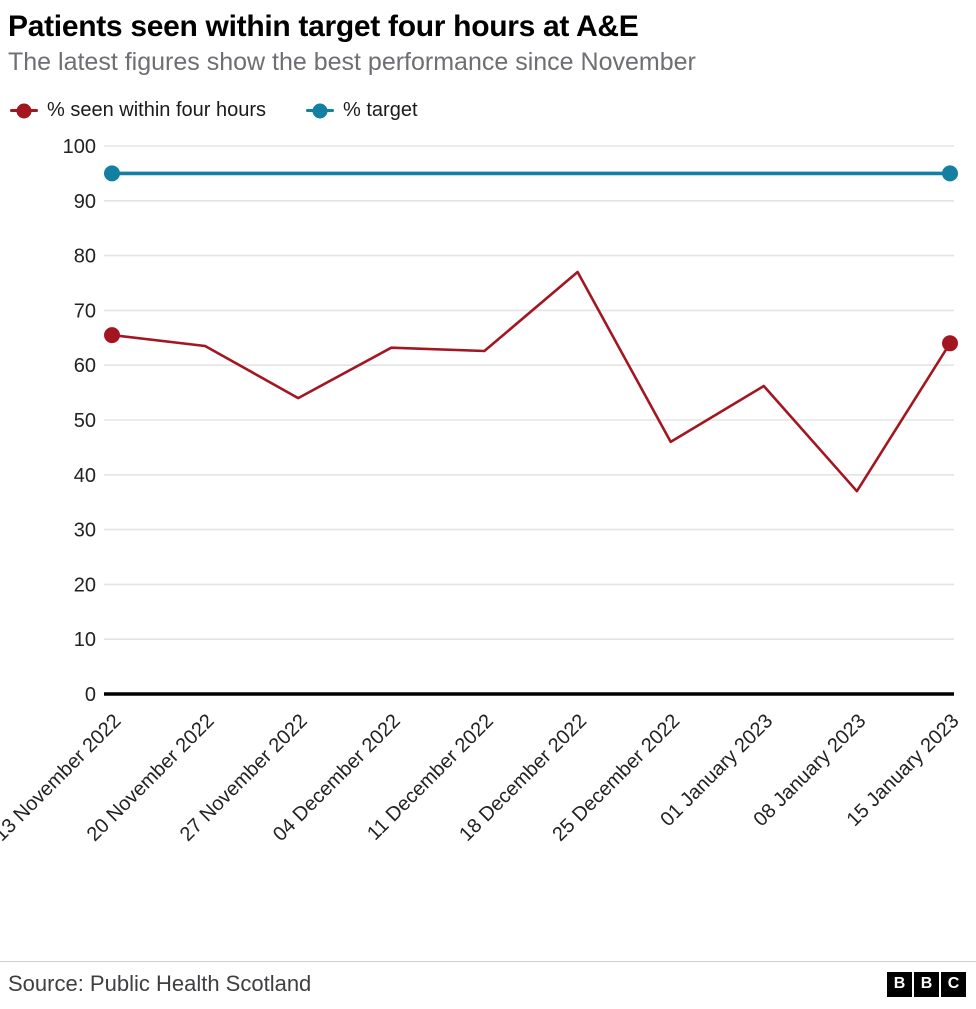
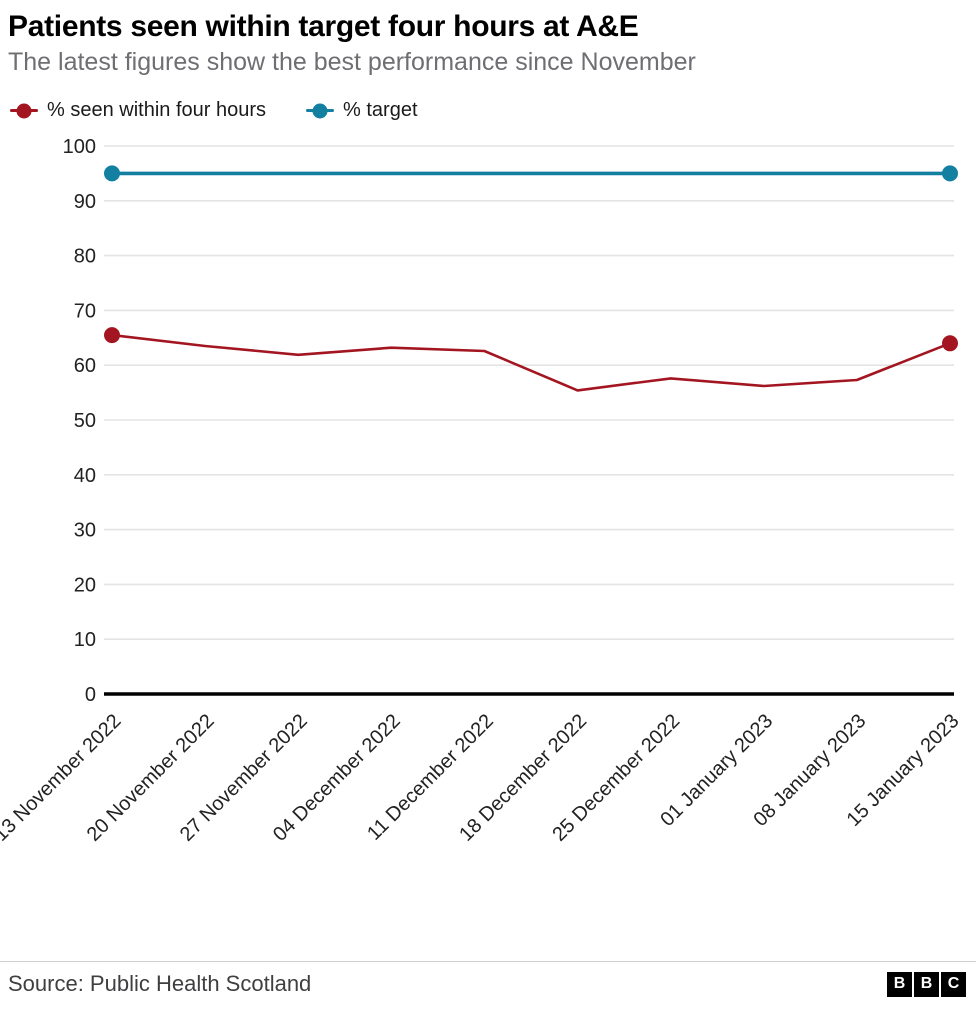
% seen within four hours/27 November 2022: 54 -> 62
% seen within four hours/18 December 2022: 77 -> 55
% seen within four hours/25 December 2022: 46 -> 58
% seen within four hours/08 January 2023: 37 -> 57
